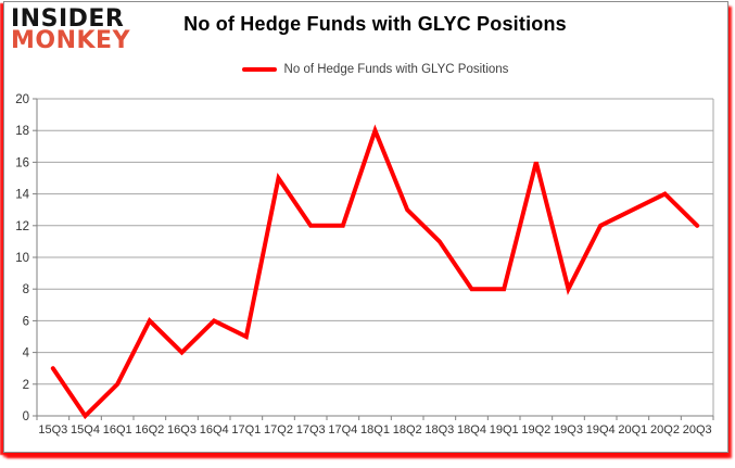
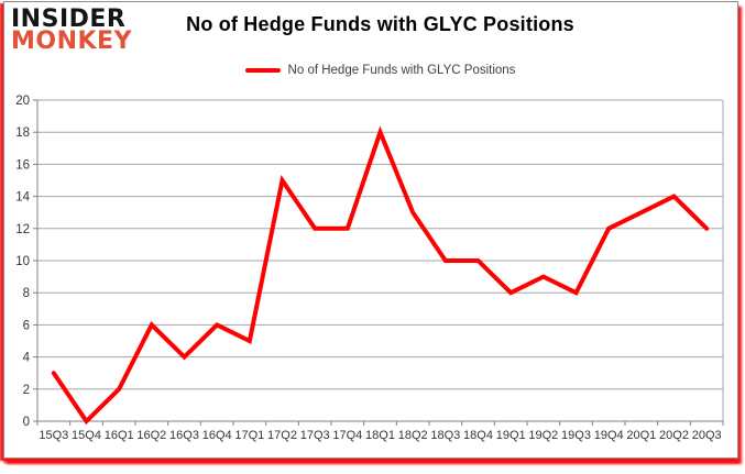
18Q3: 11 -> 10
18Q4: 8 -> 10
19Q2: 16 -> 9
